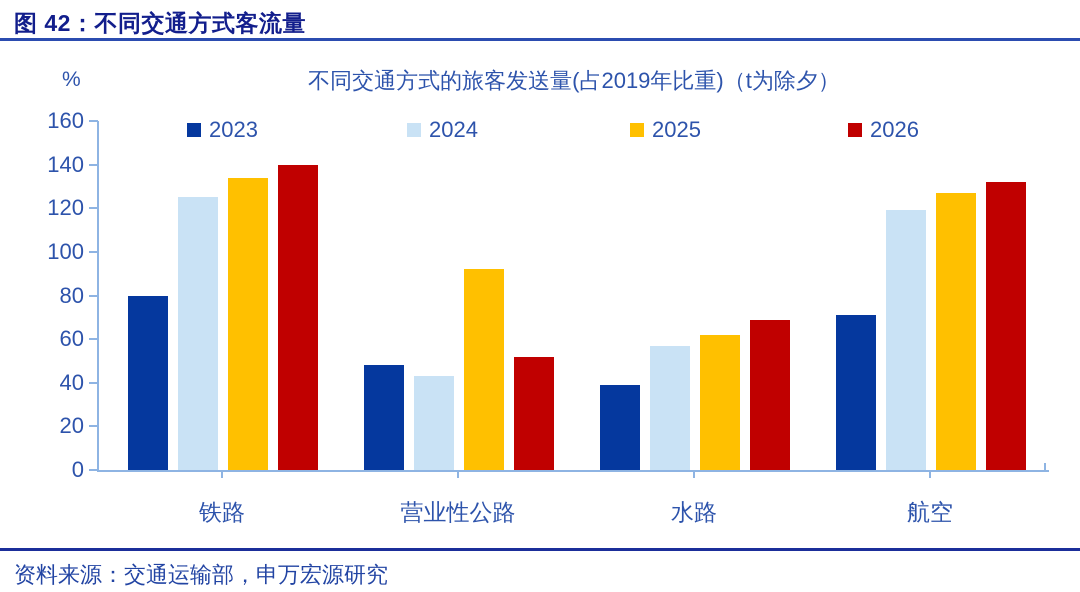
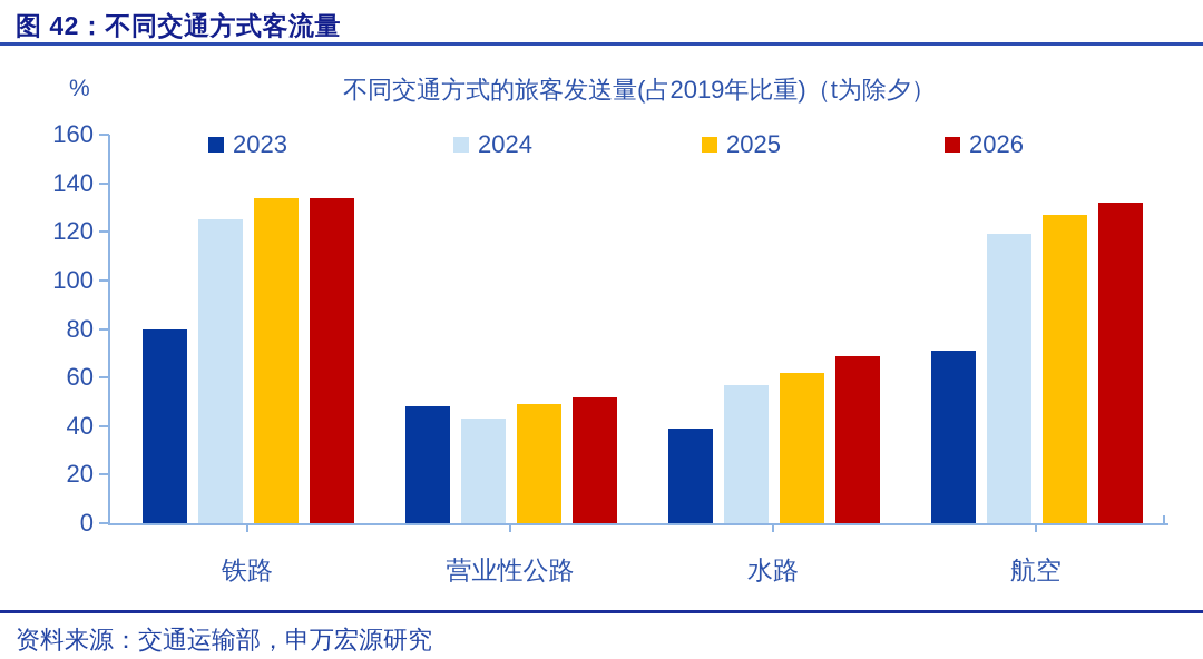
2026/铁路: 140 -> 134
2025/营业性公路: 92 -> 49
